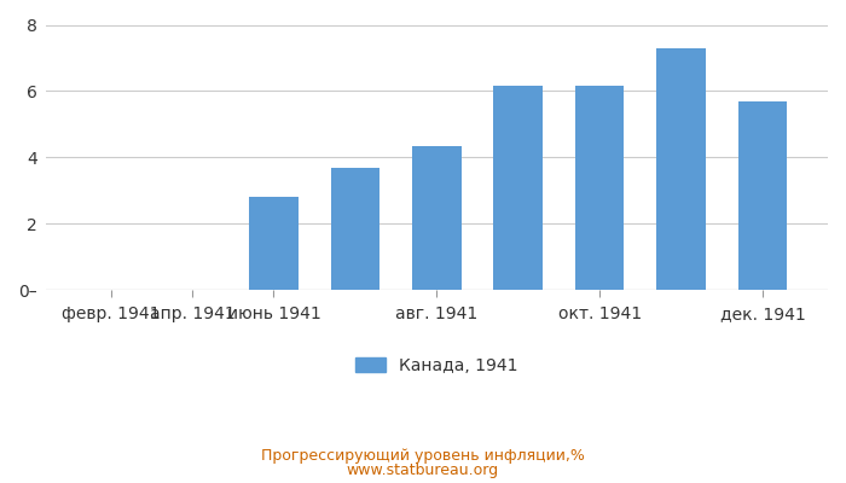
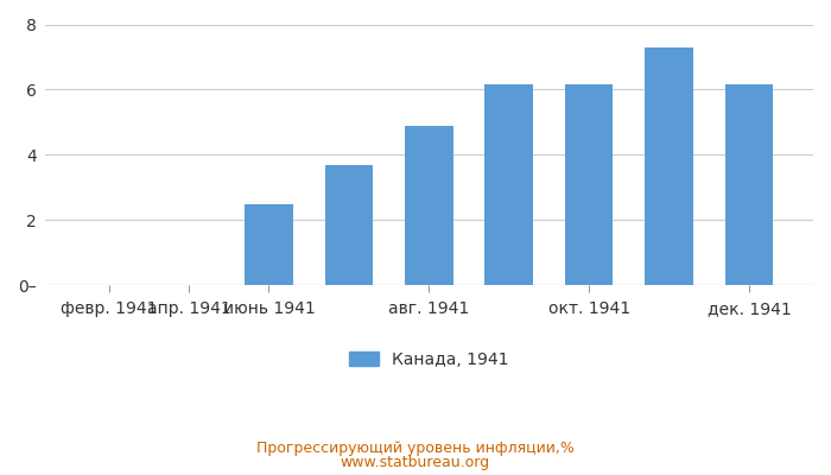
июнь 1941: 2.80 -> 2.50
авг. 1941: 4.35 -> 4.90
дек. 1941: 5.70 -> 6.17
